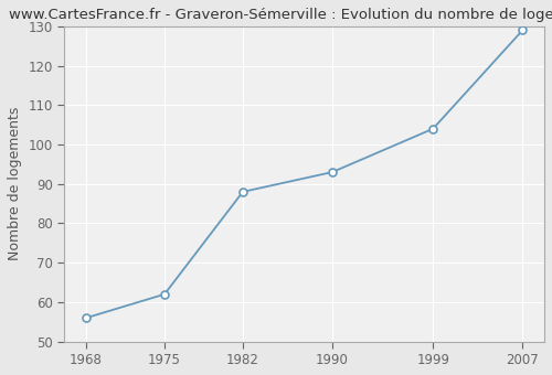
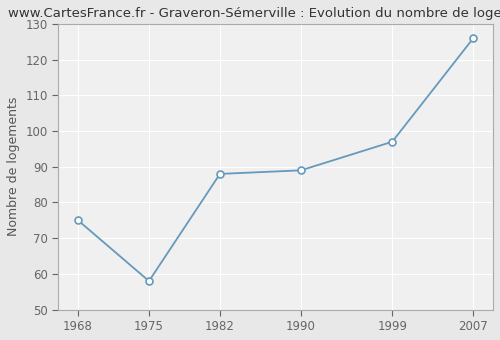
1968: 56 -> 75
1975: 62 -> 58
1990: 93 -> 89
1999: 104 -> 97
2007: 129 -> 126
